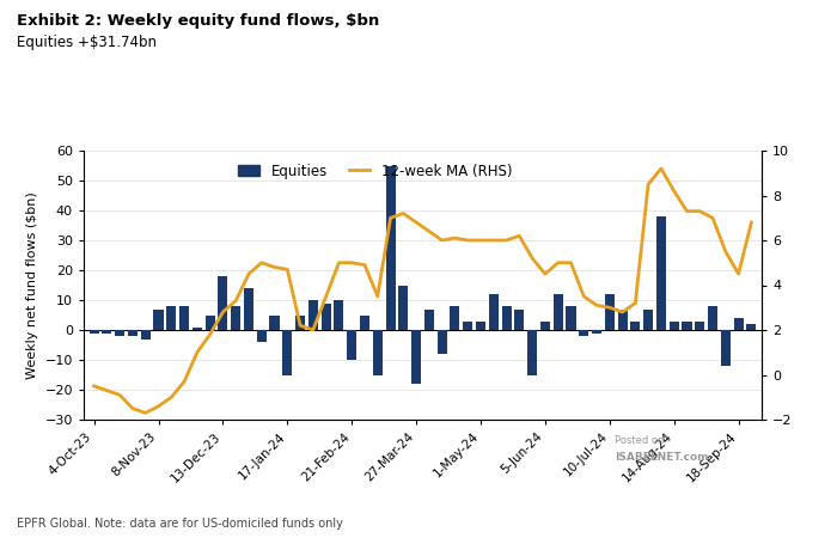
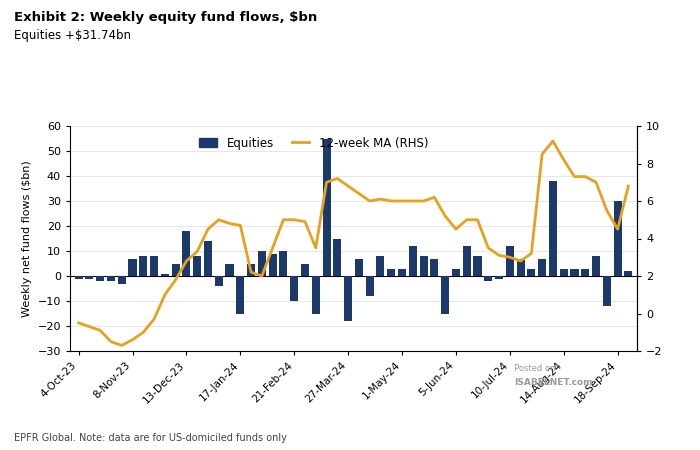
Equities/18-Sep-24: 4 -> 30
